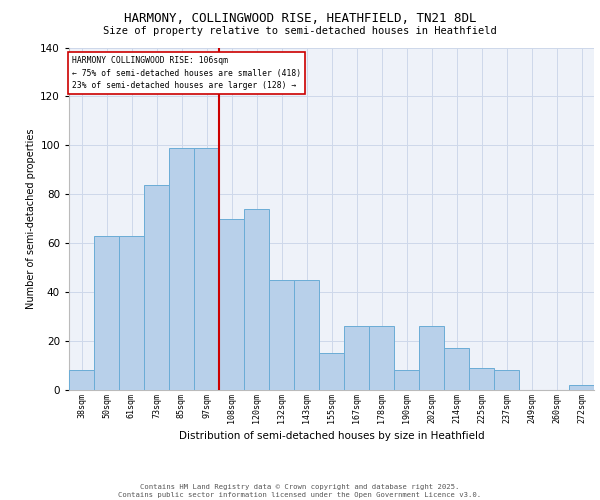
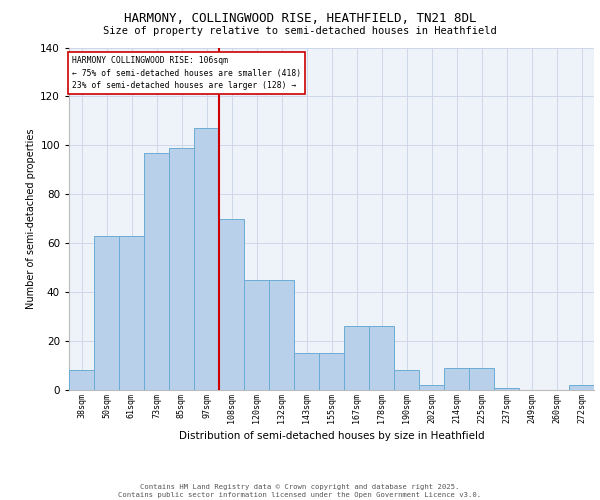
73sqm: 84 -> 97
97sqm: 99 -> 107
120sqm: 74 -> 45
143sqm: 45 -> 15
202sqm: 26 -> 2
214sqm: 17 -> 9
237sqm: 8 -> 1
